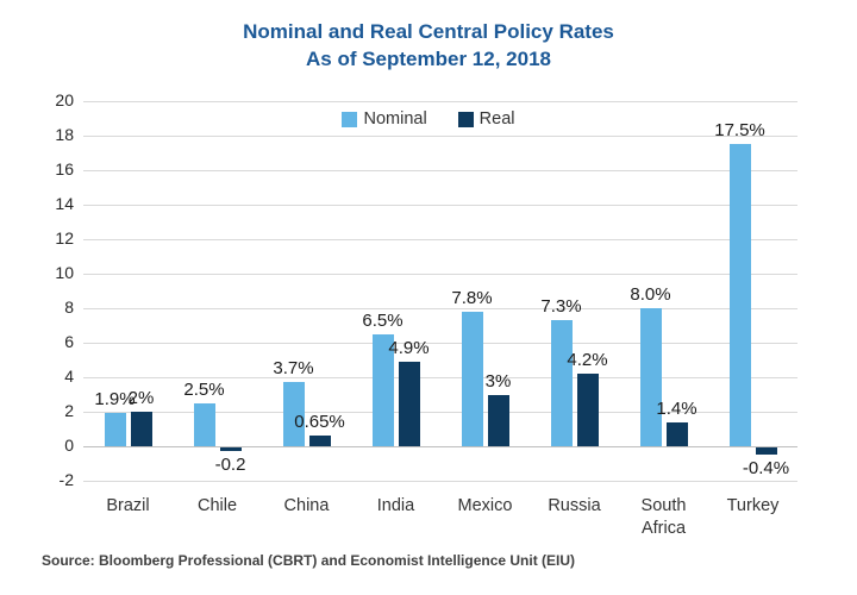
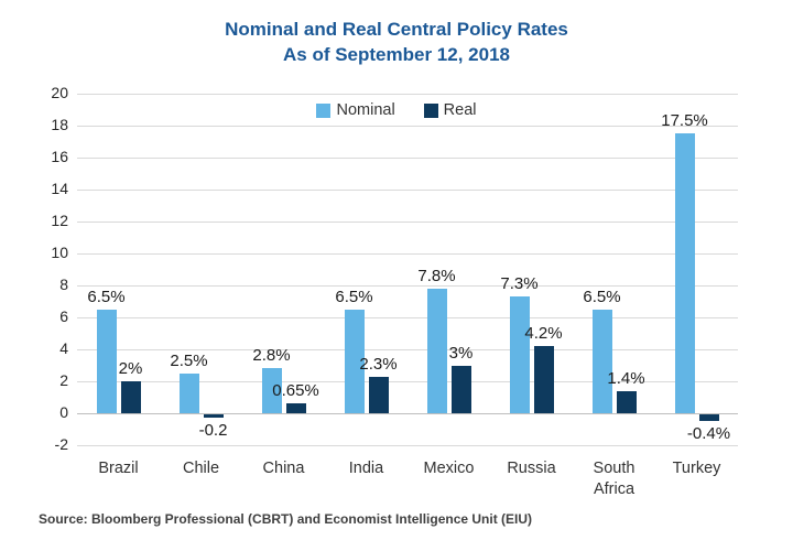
Nominal/Brazil: 1.9% -> 6.5%
Nominal/China: 3.7% -> 2.8%
Real/India: 4.9% -> 2.3%
Nominal/South Africa: 8.0% -> 6.5%
